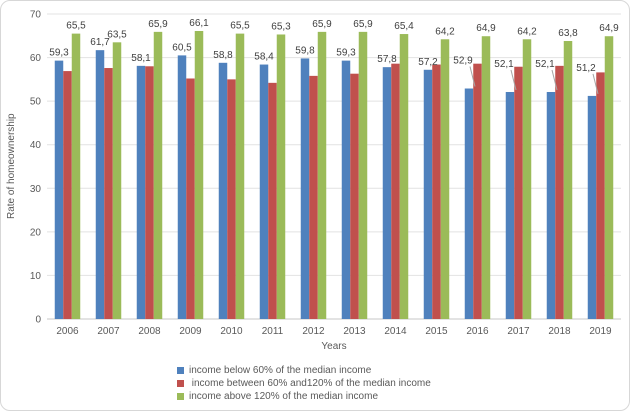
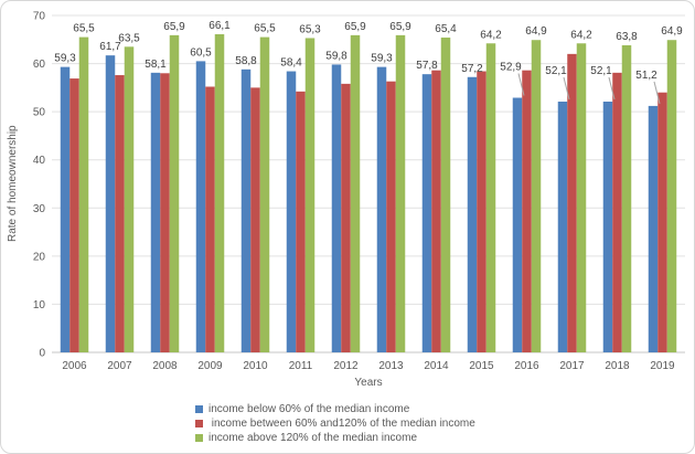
income between 60% and120% of the median income/2017: 58 -> 62
income between 60% and120% of the median income/2019: 57 -> 54
